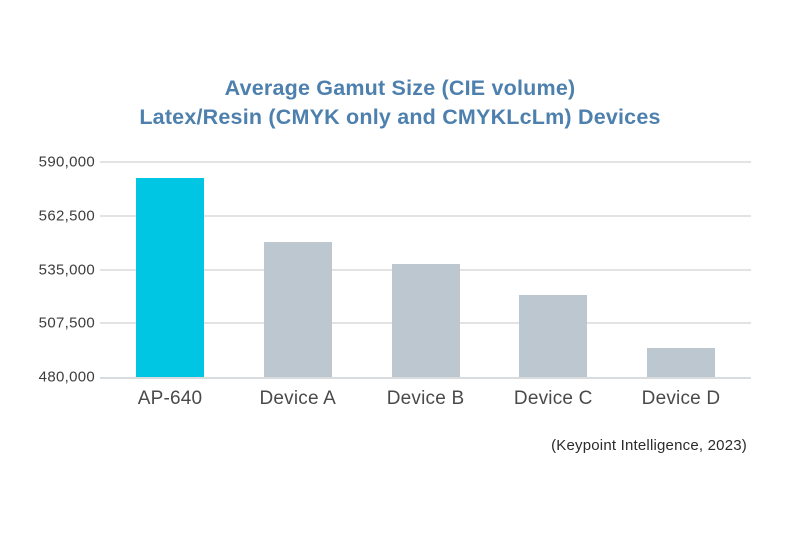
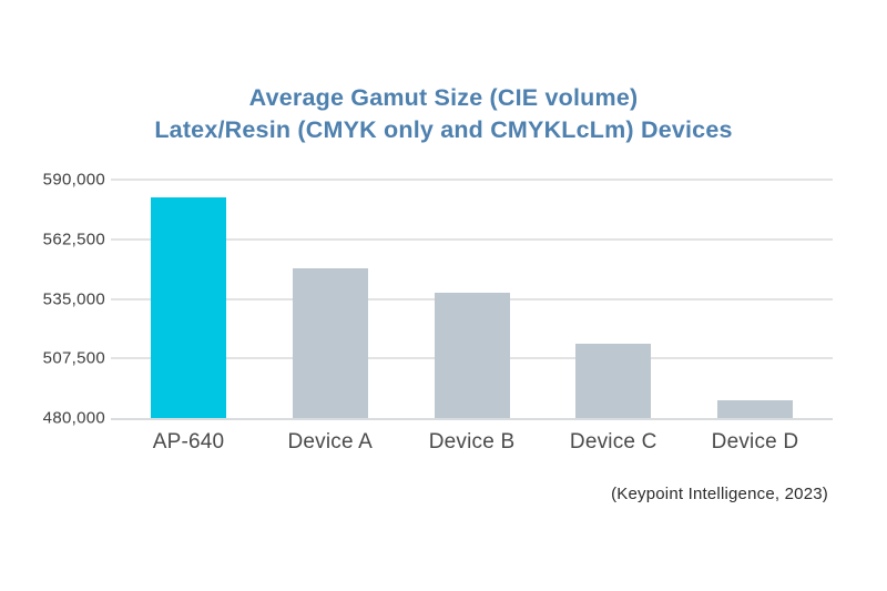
Device C: 522000 -> 514000
Device D: 495000 -> 488000
